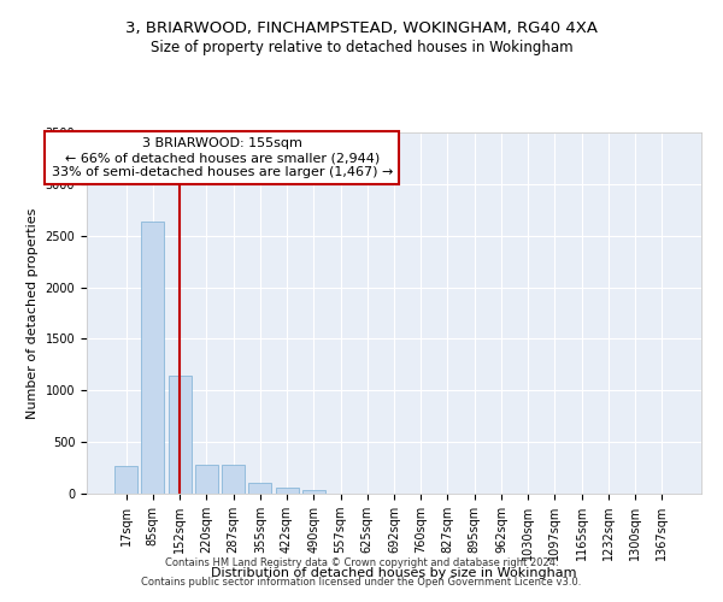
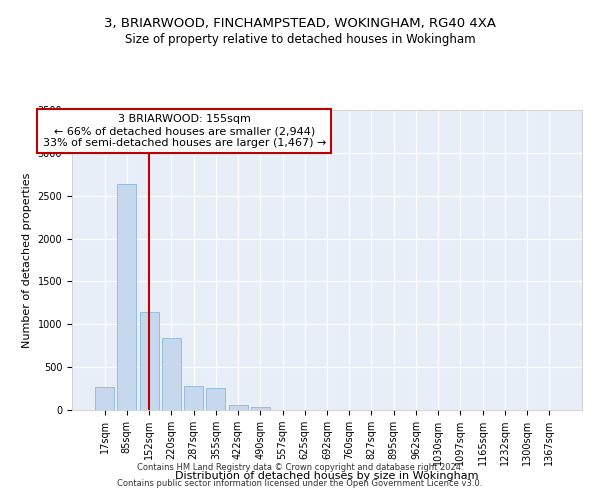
220sqm: 280 -> 840
355sqm: 100 -> 260
